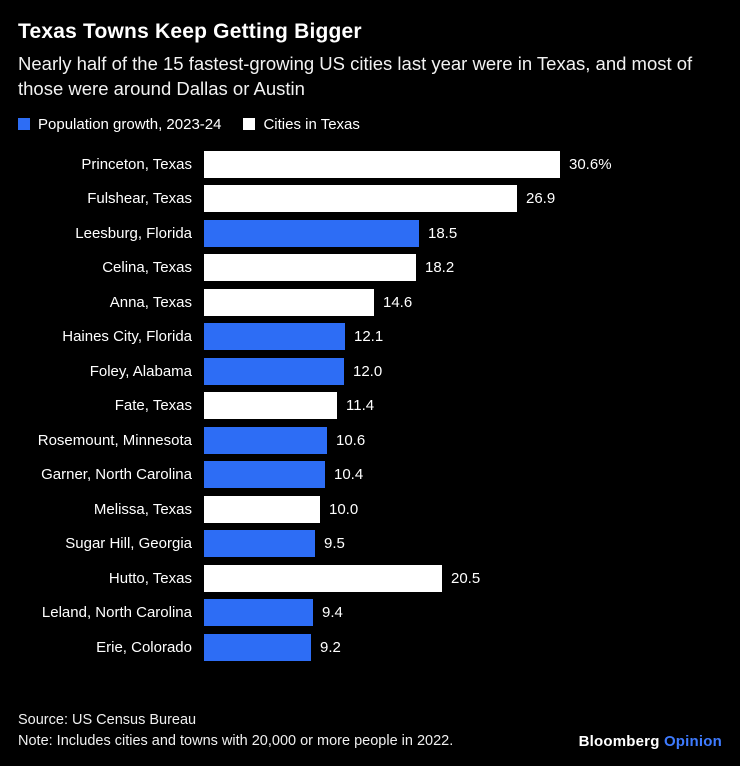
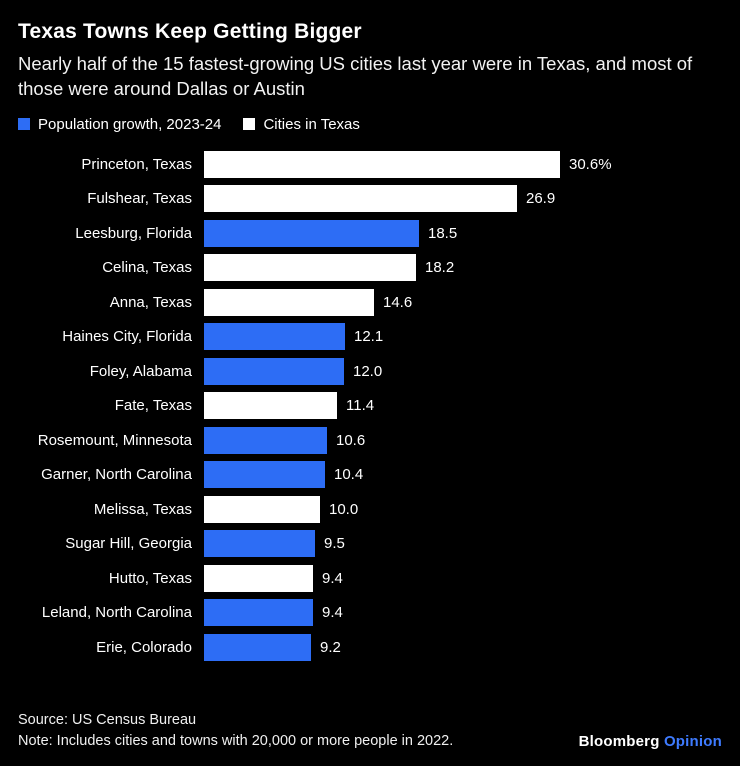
Hutto, Texas: 20.5 -> 9.4
